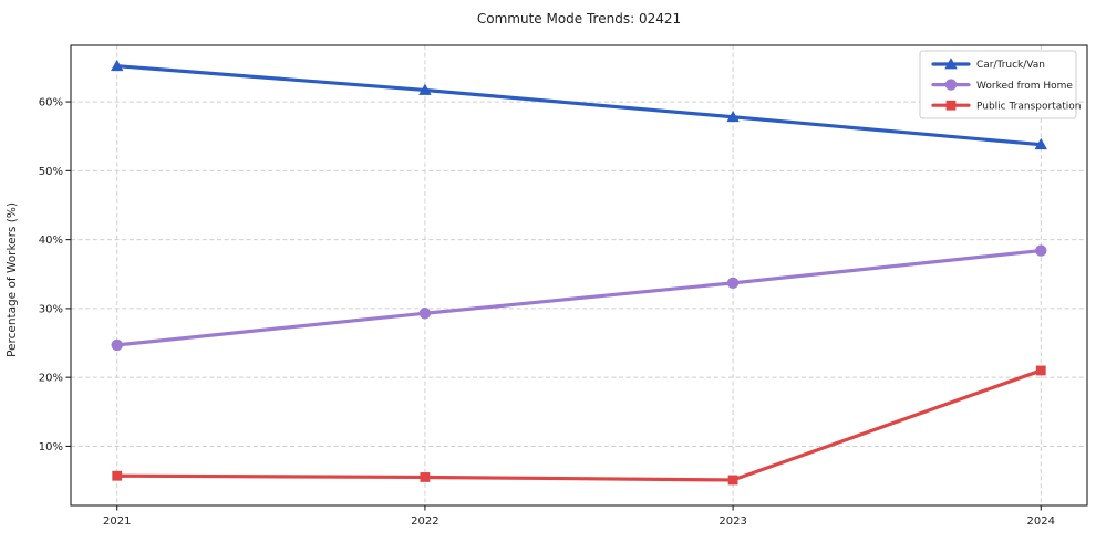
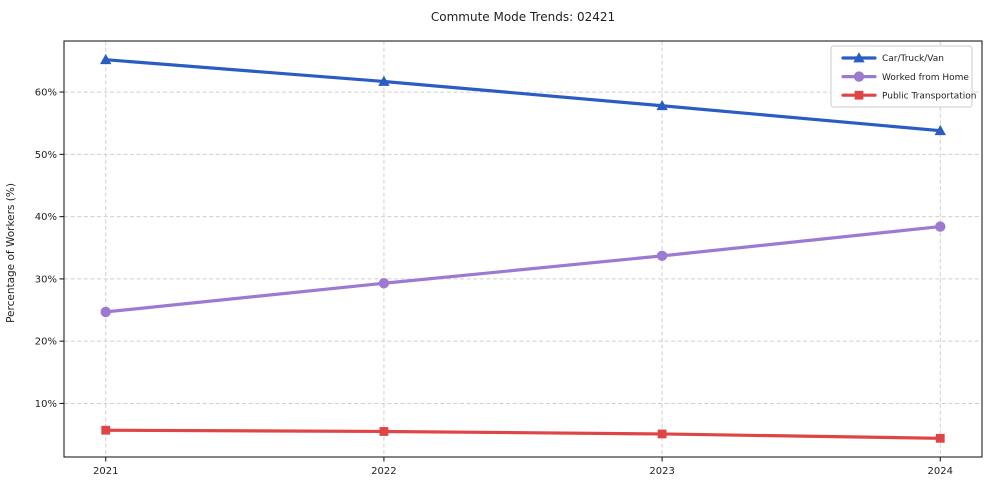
Public Transportation/2024: 21% -> 4%
